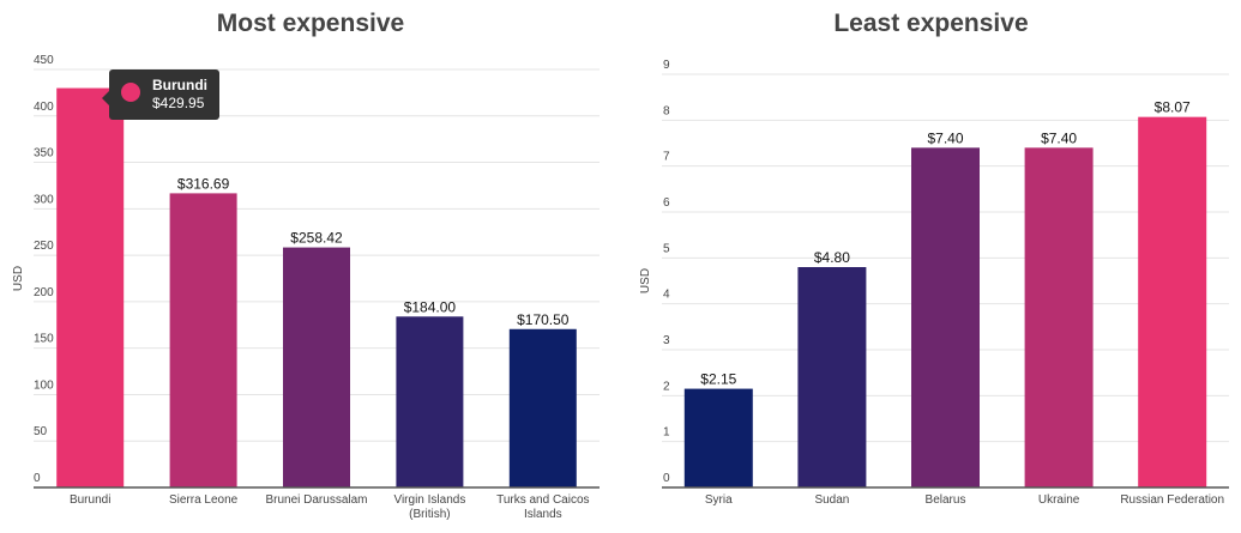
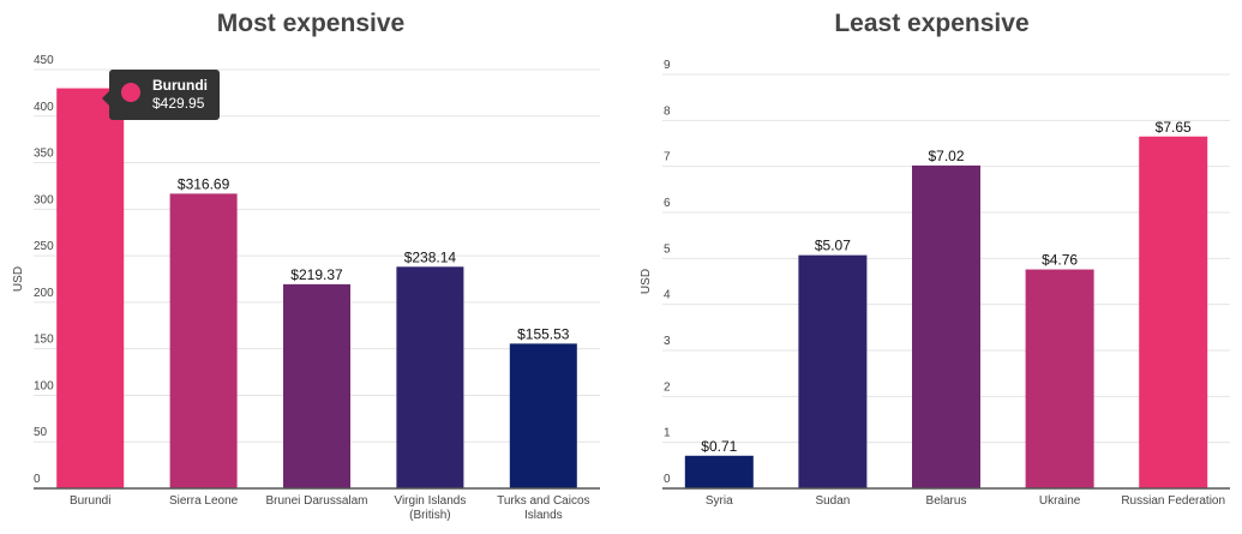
Most expensive/Brunei Darussalam: $258.42 -> $219.37
Most expensive/Virgin Islands (British): $184.00 -> $238.14
Most expensive/Turks and Caicos Islands: $170.50 -> $155.53
Least expensive/Syria: $2.15 -> $0.71
Least expensive/Sudan: $4.80 -> $5.07
Least expensive/Belarus: $7.40 -> $7.02
Least expensive/Ukraine: $7.40 -> $4.76
Least expensive/Russian Federation: $8.07 -> $7.65
